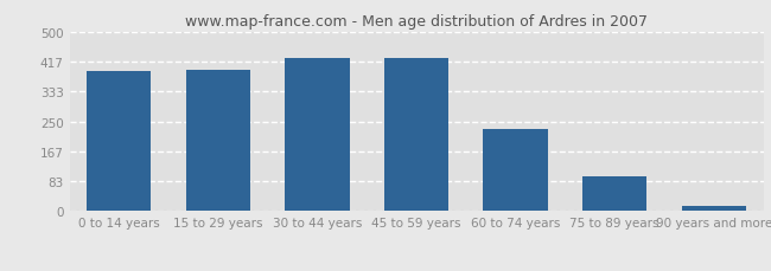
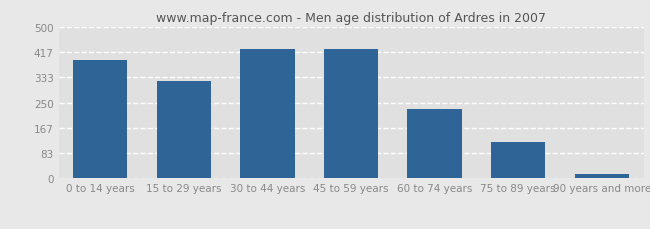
15 to 29 years: 392 -> 320
75 to 89 years: 97 -> 120
